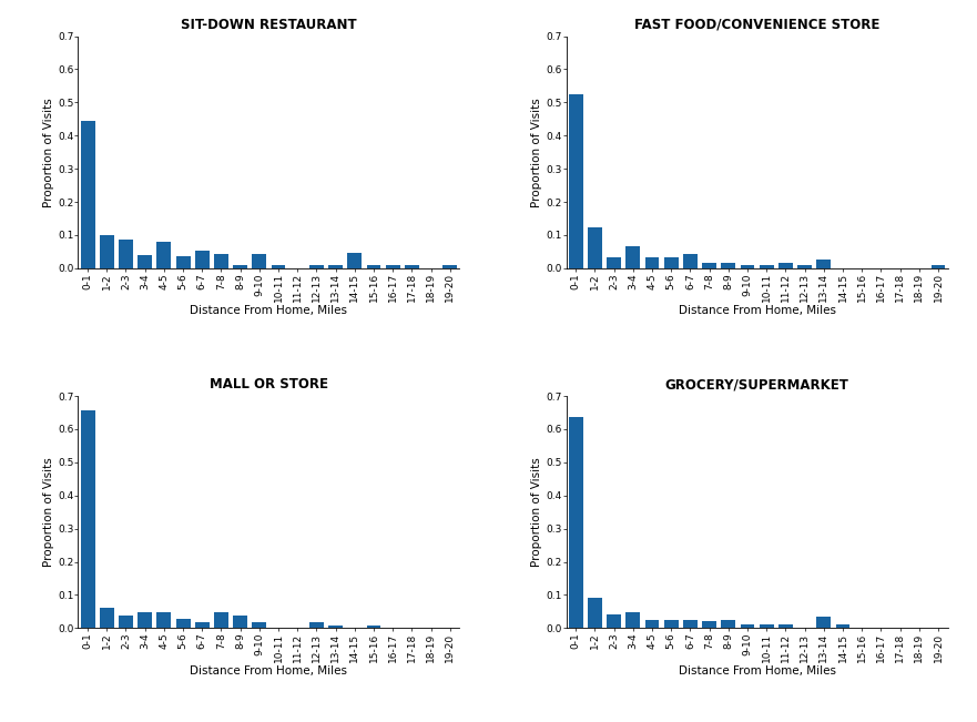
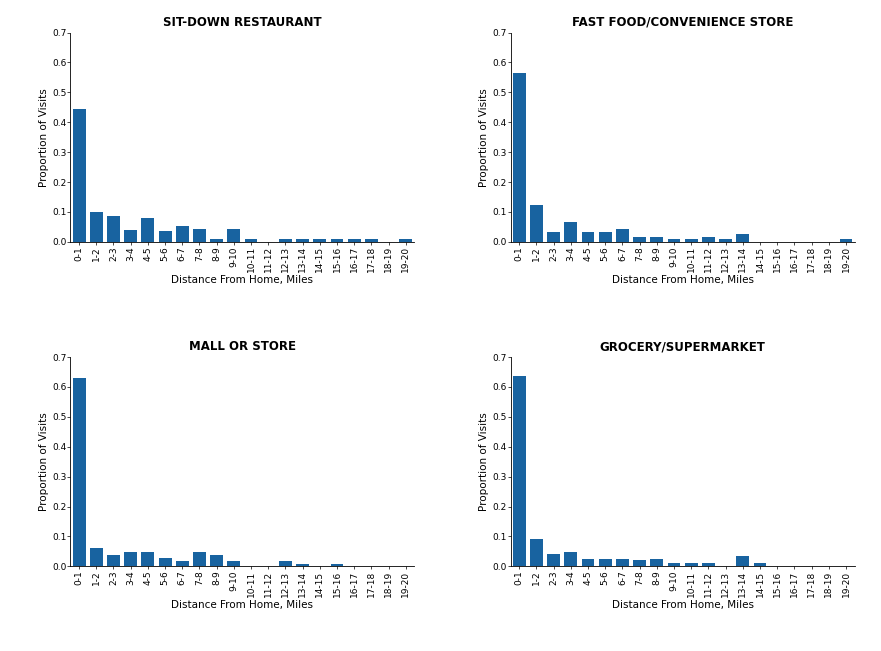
SIT-DOWN RESTAURANT/14-15: 0.045 -> 0.009
FAST FOOD/CONVENIENCE STORE/0-1: 0.525 -> 0.565
MALL OR STORE/0-1: 0.655 -> 0.630
